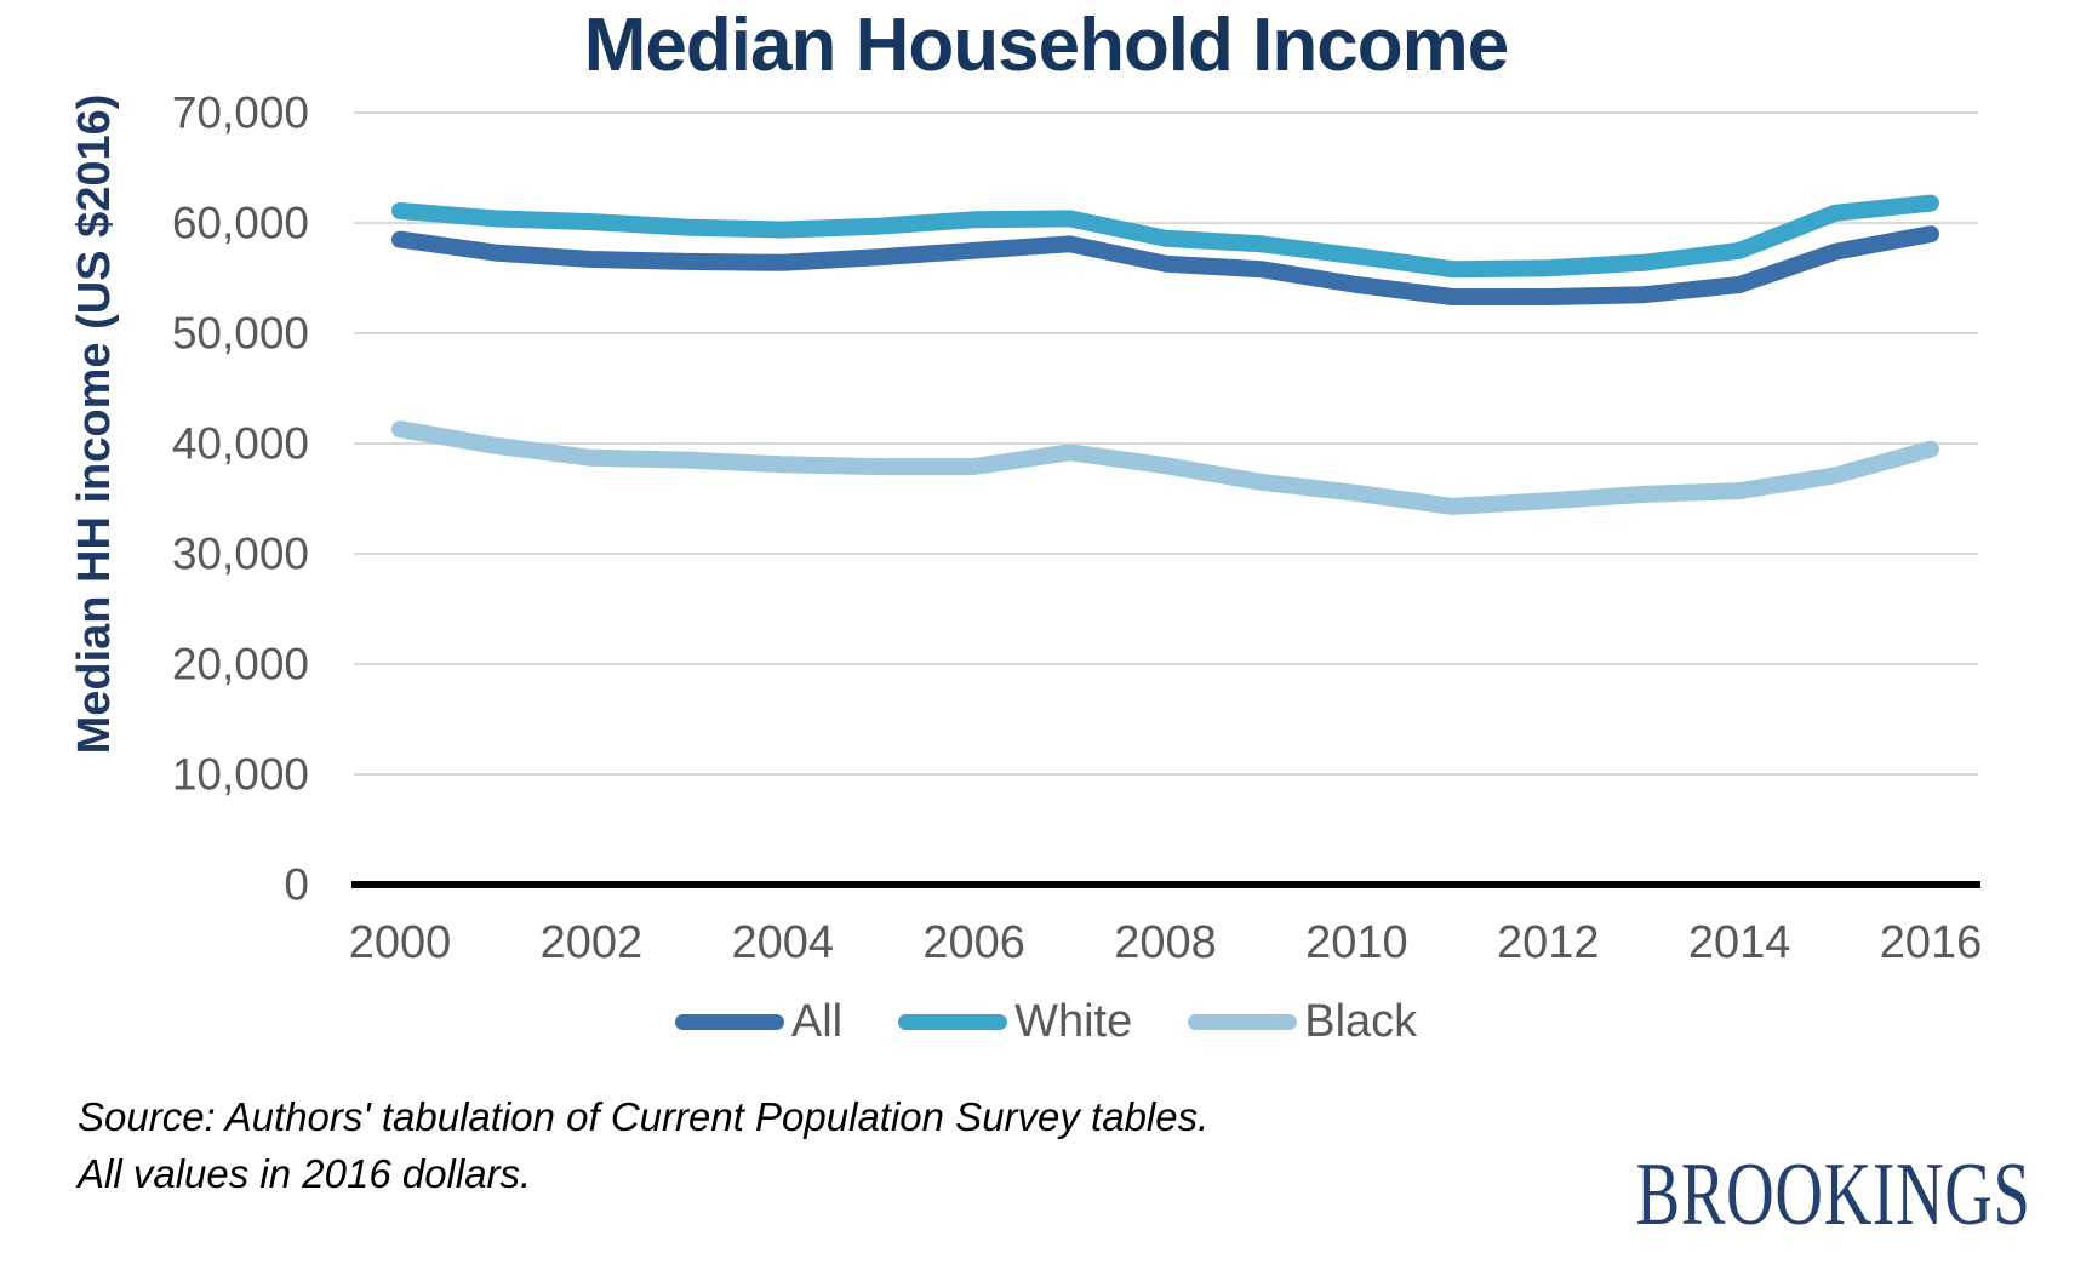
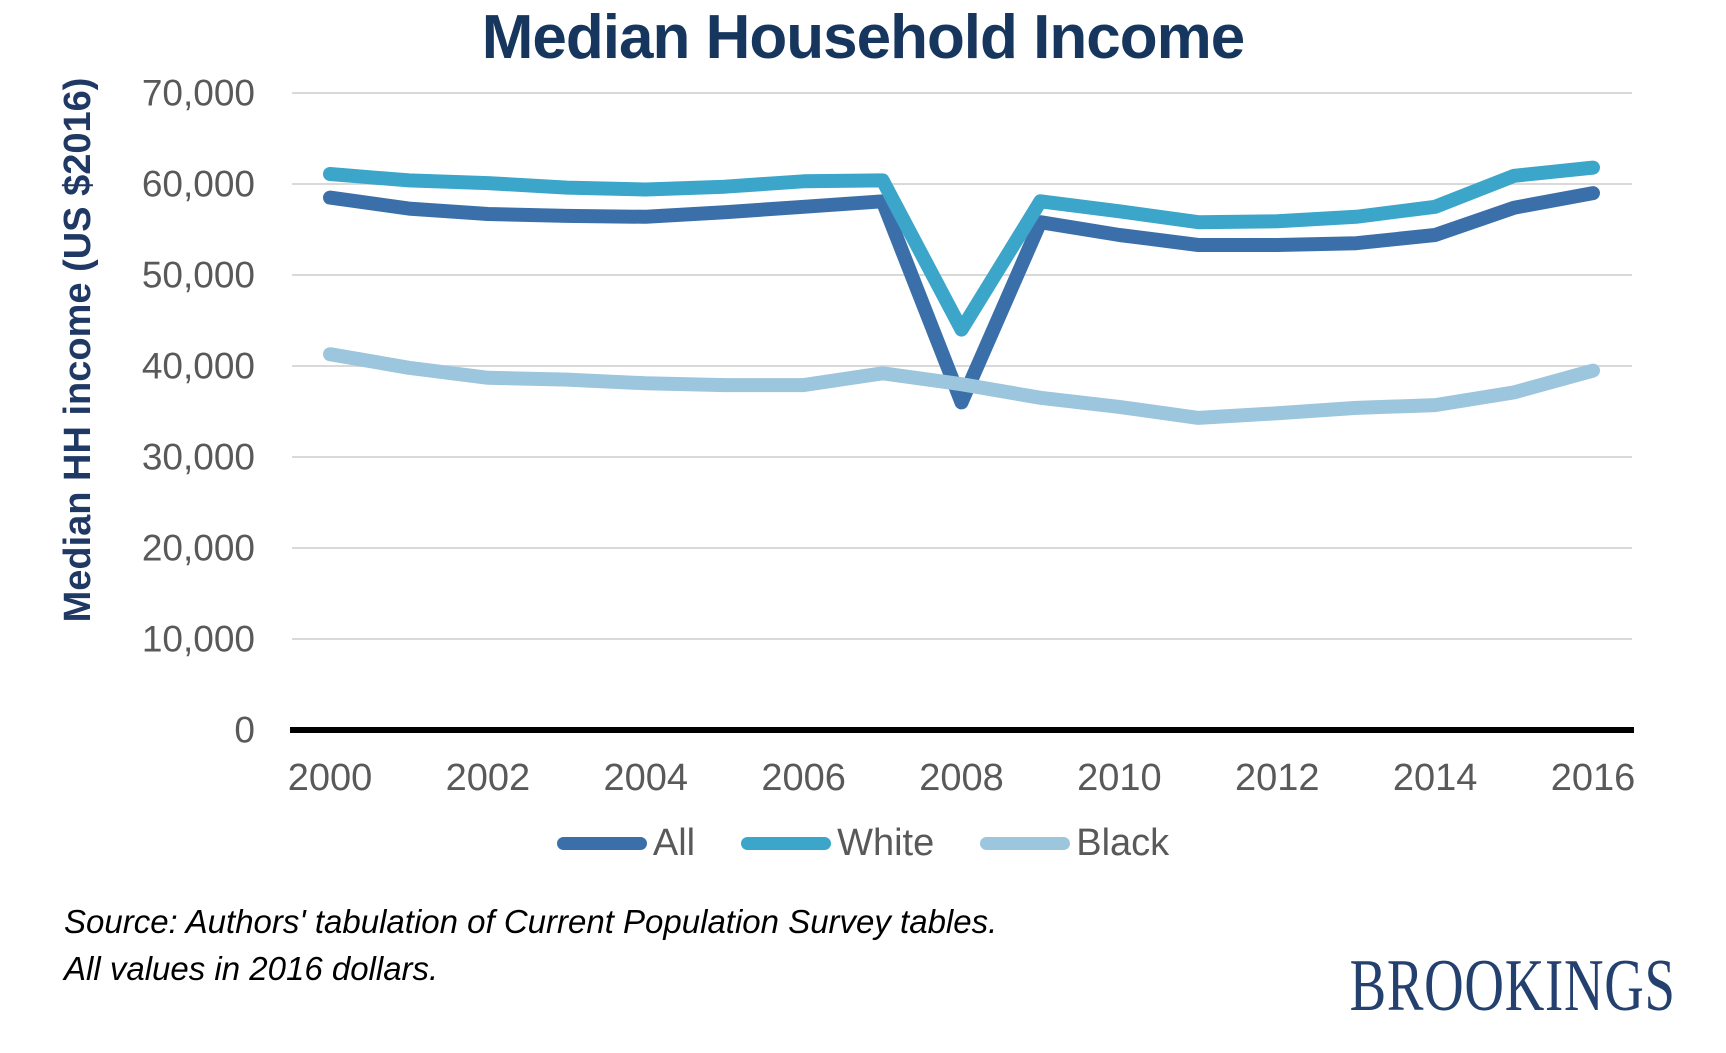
All/2008: 56000 -> 36000
White/2008: 59000 -> 44000
